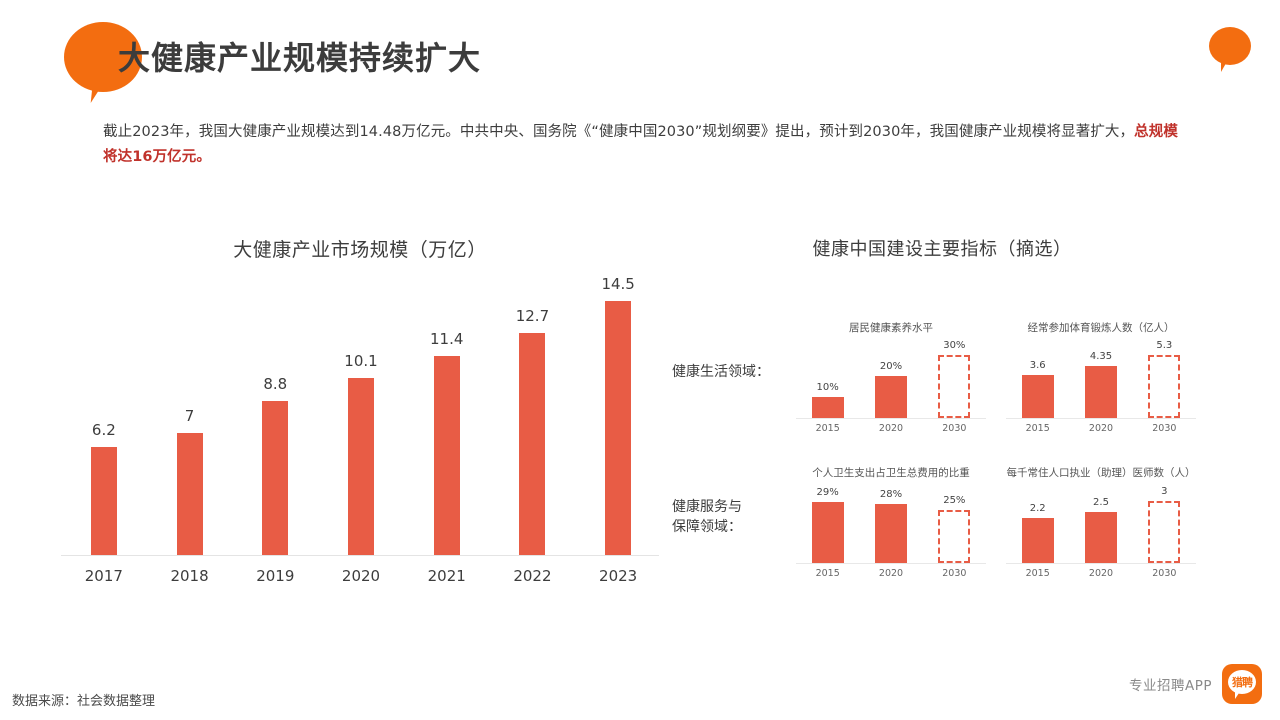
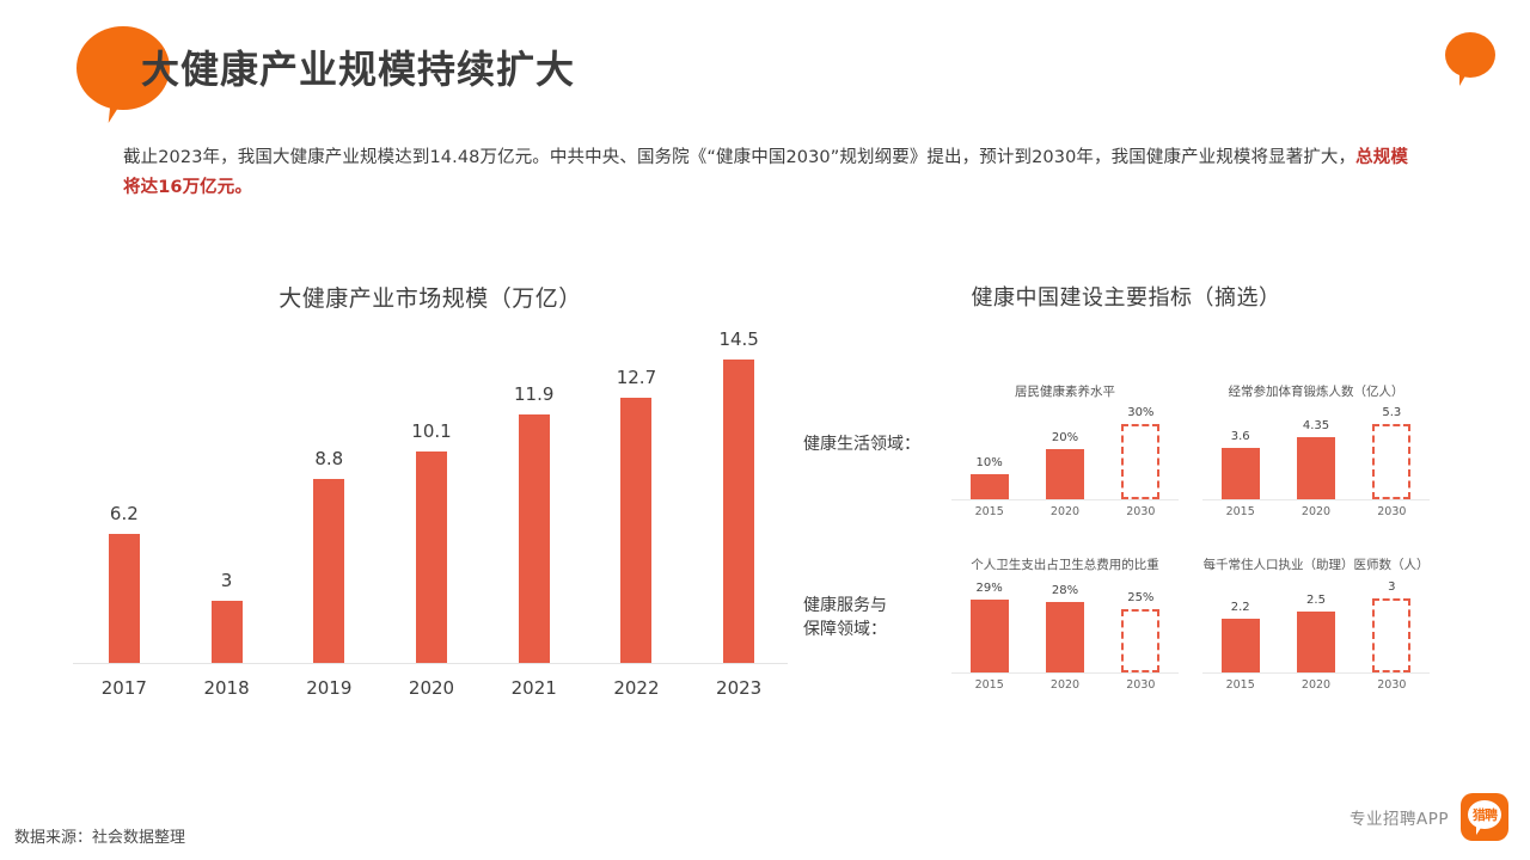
大健康产业市场规模（万亿）/2018: 7 -> 3
大健康产业市场规模（万亿）/2021: 11.4 -> 11.9
